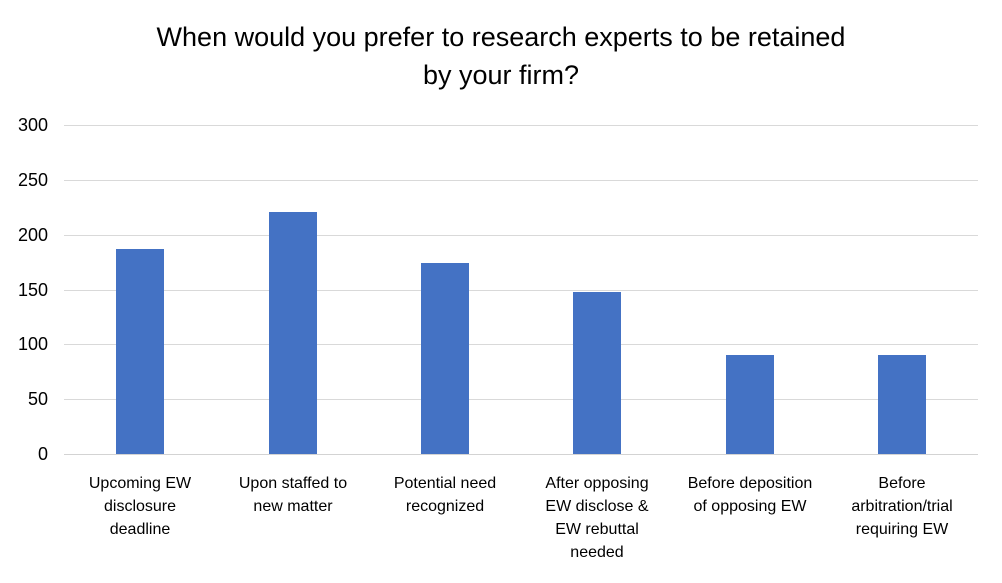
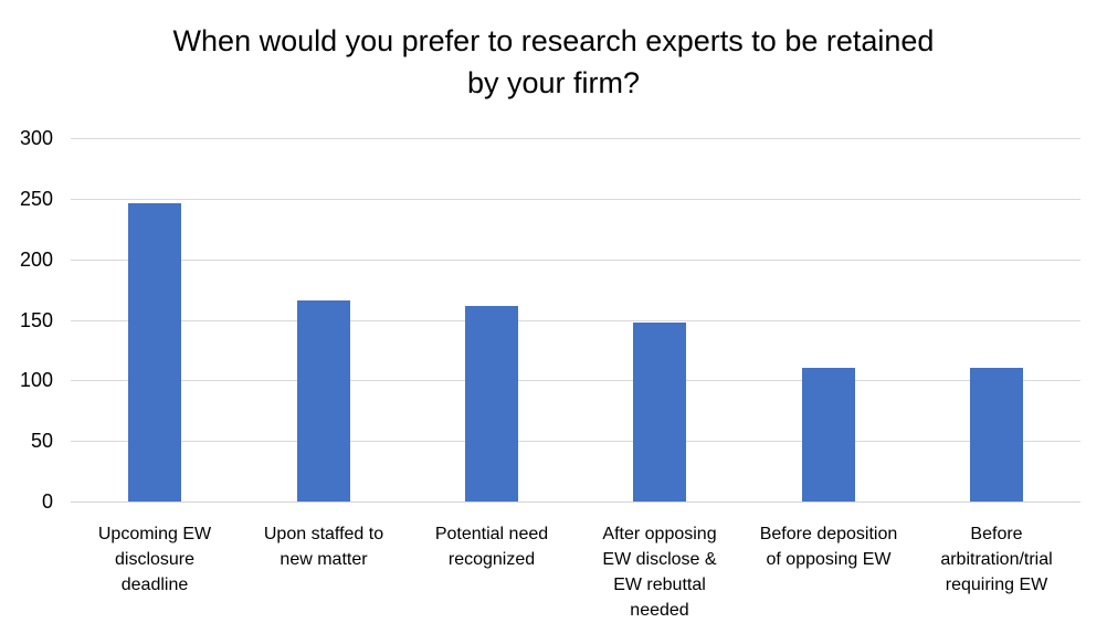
Upcoming EW disclosure deadline: 187 -> 246
Upon staffed to new matter: 221 -> 166
Potential need recognized: 174 -> 161
Before deposition of opposing EW: 90 -> 110
Before arbitration/trial requiring EW: 90 -> 110
